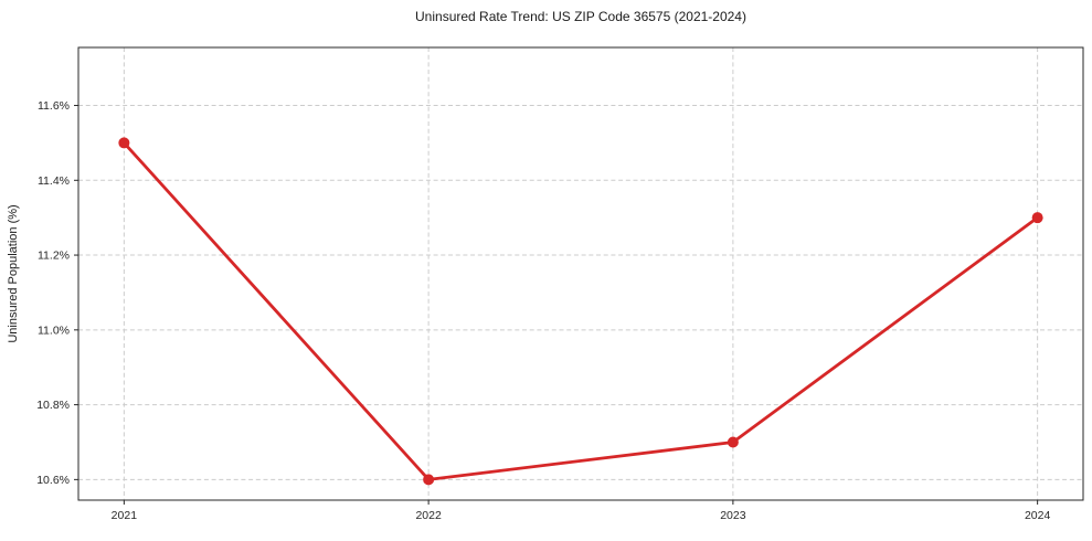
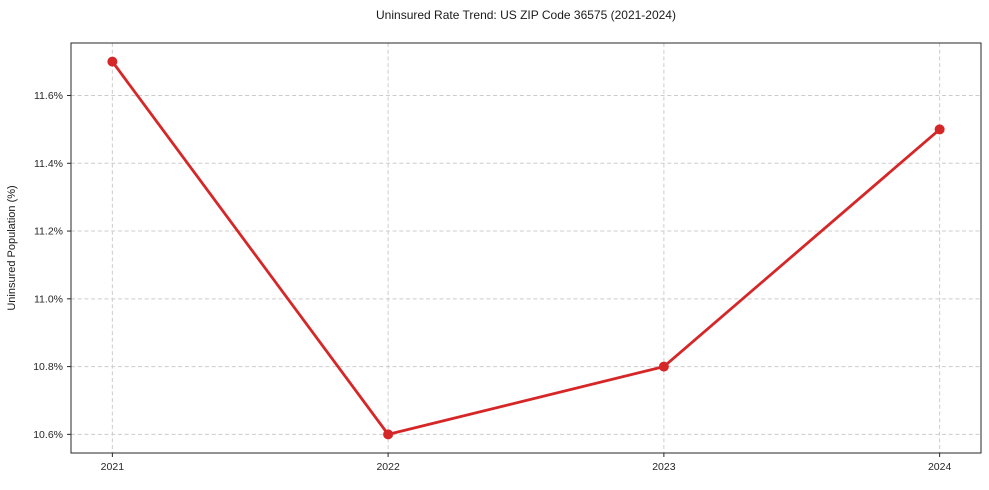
2021: 11.5% -> 11.7%
2023: 10.7% -> 10.8%
2024: 11.3% -> 11.5%
